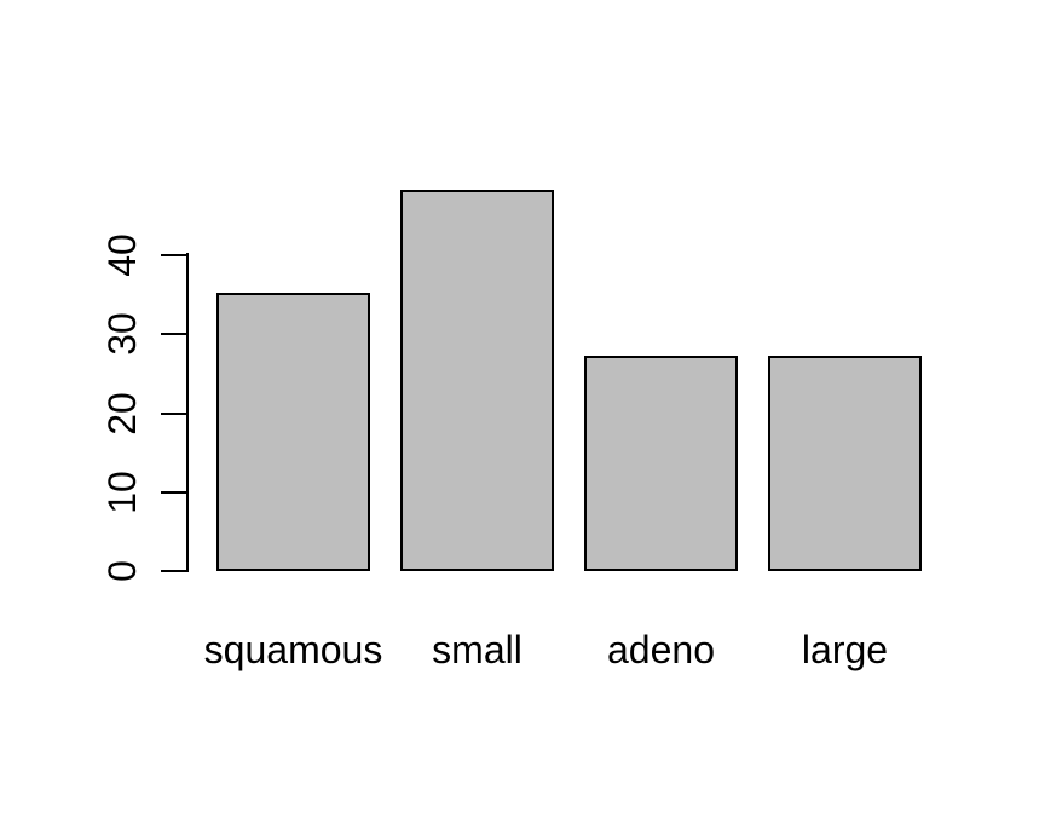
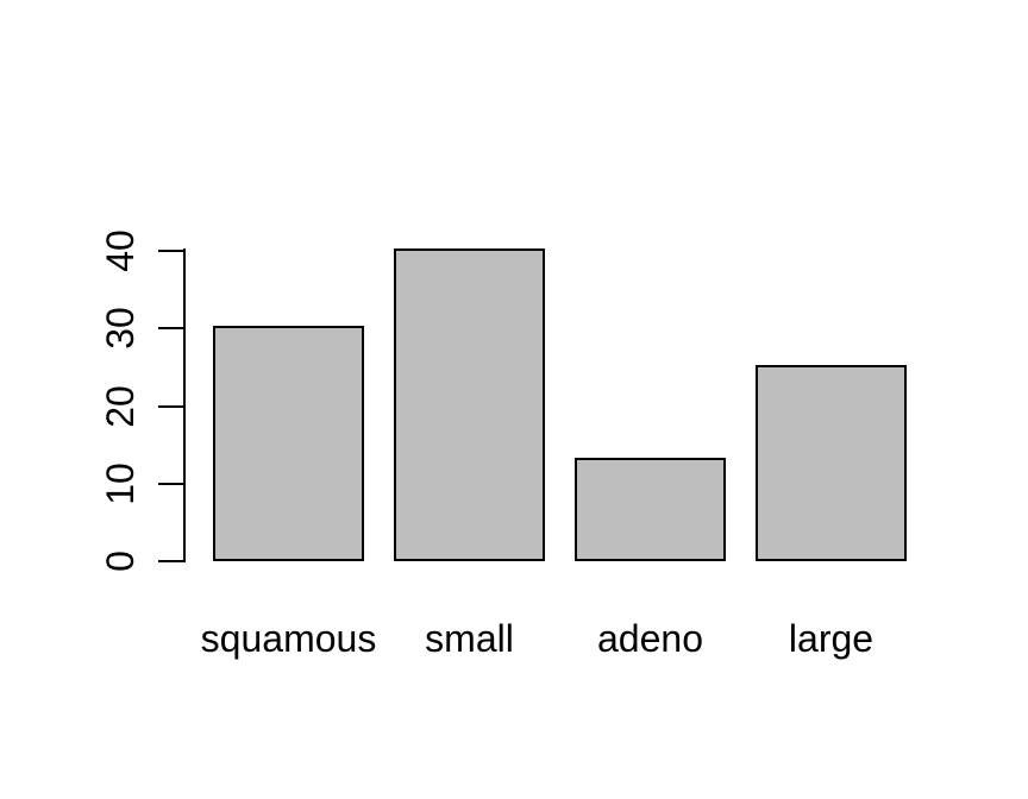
squamous: 35 -> 30
small: 48 -> 40
adeno: 27 -> 13
large: 27 -> 25
